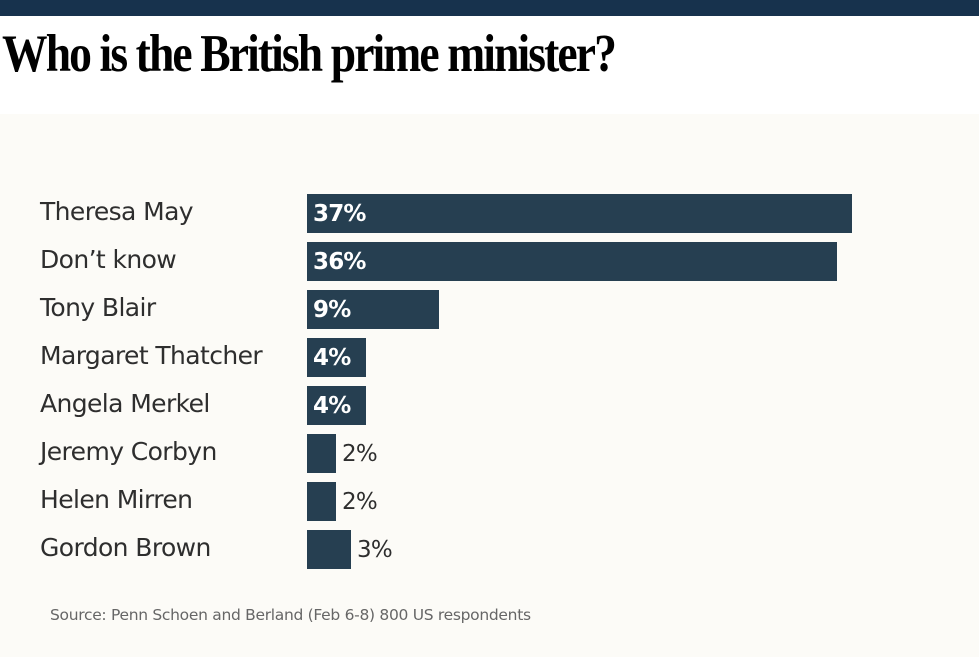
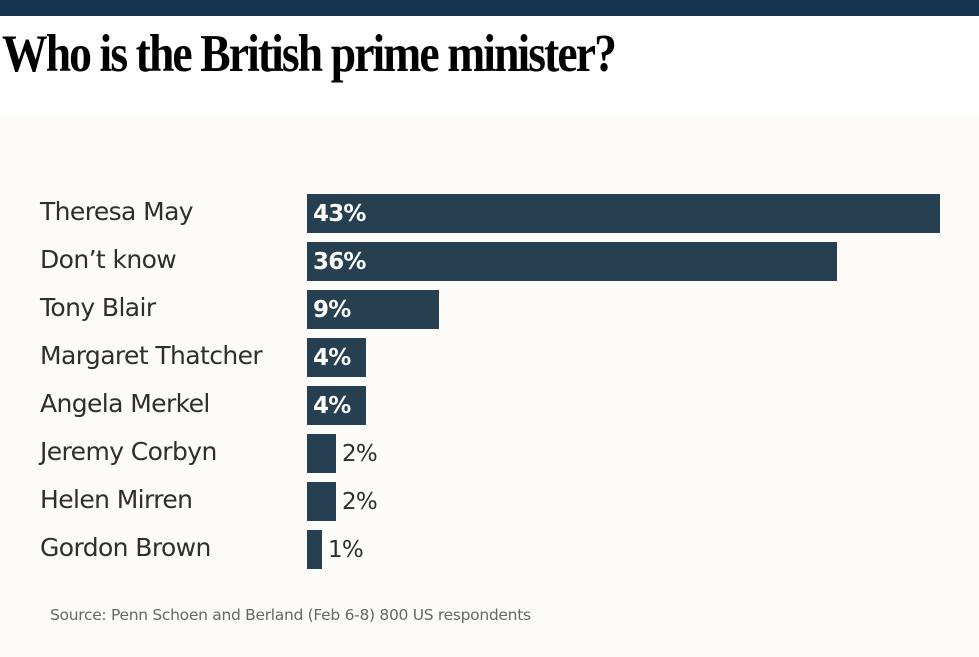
Theresa May: 37% -> 43%
Gordon Brown: 3% -> 1%
